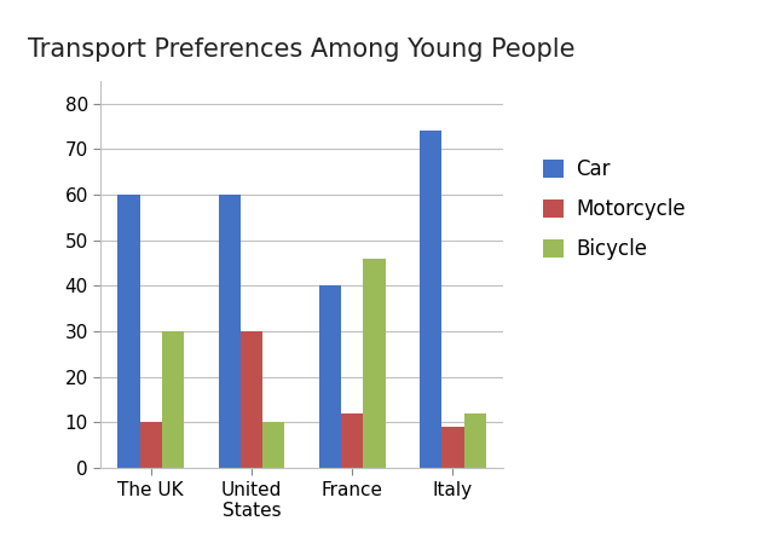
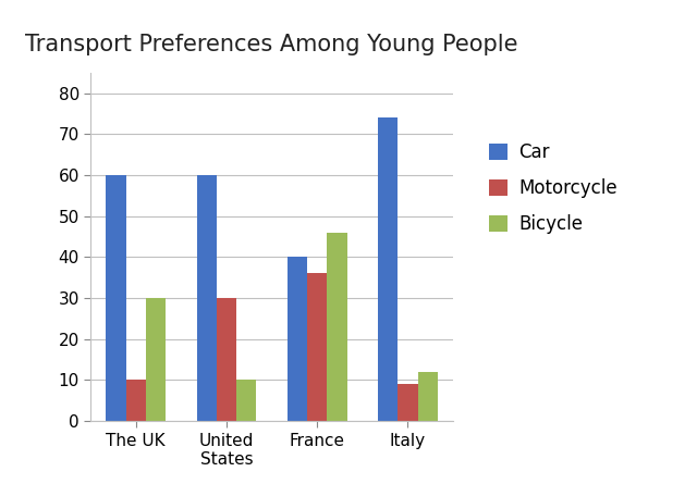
Motorcycle/France: 12 -> 36
